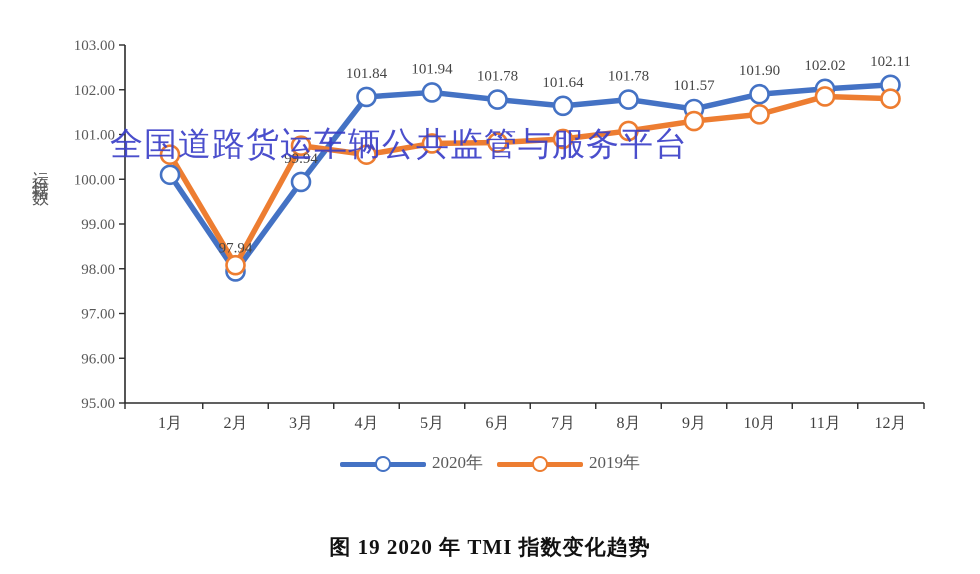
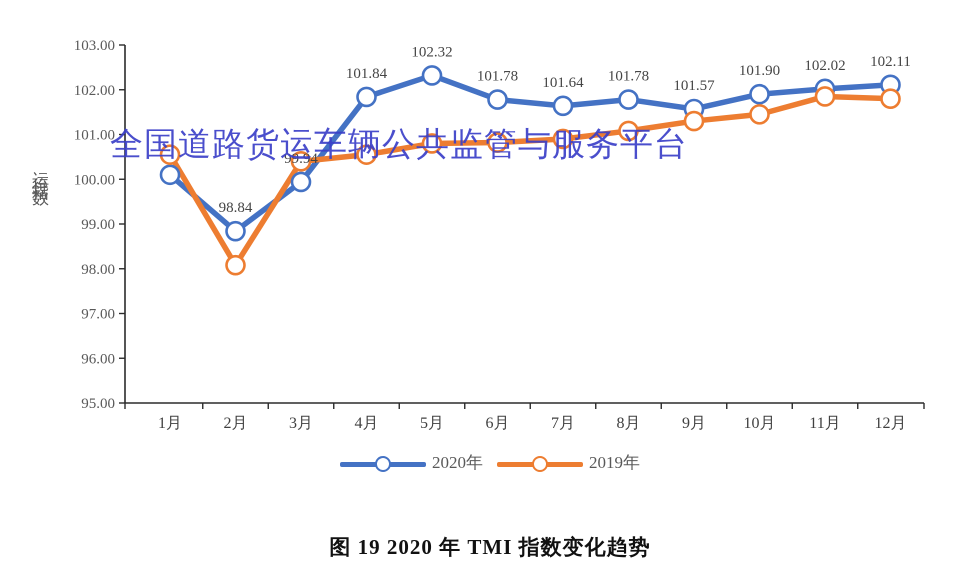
2020年/2月: 97.94 -> 98.84
2019年/3月: 100.8 -> 100.4
2020年/5月: 101.94 -> 102.32
